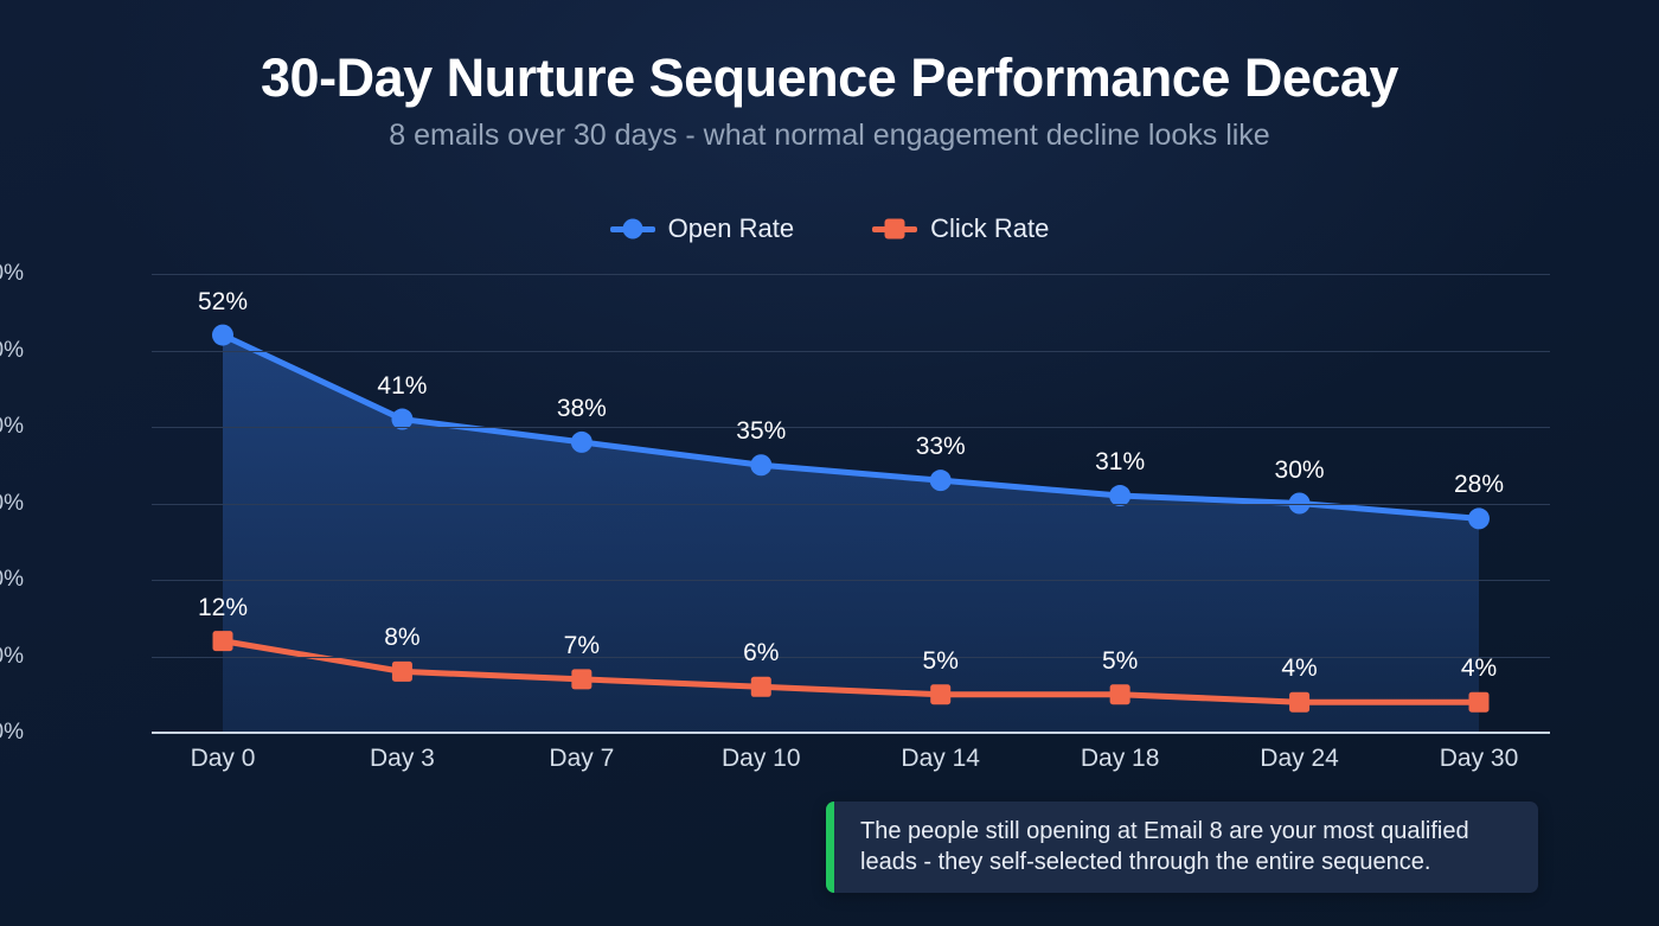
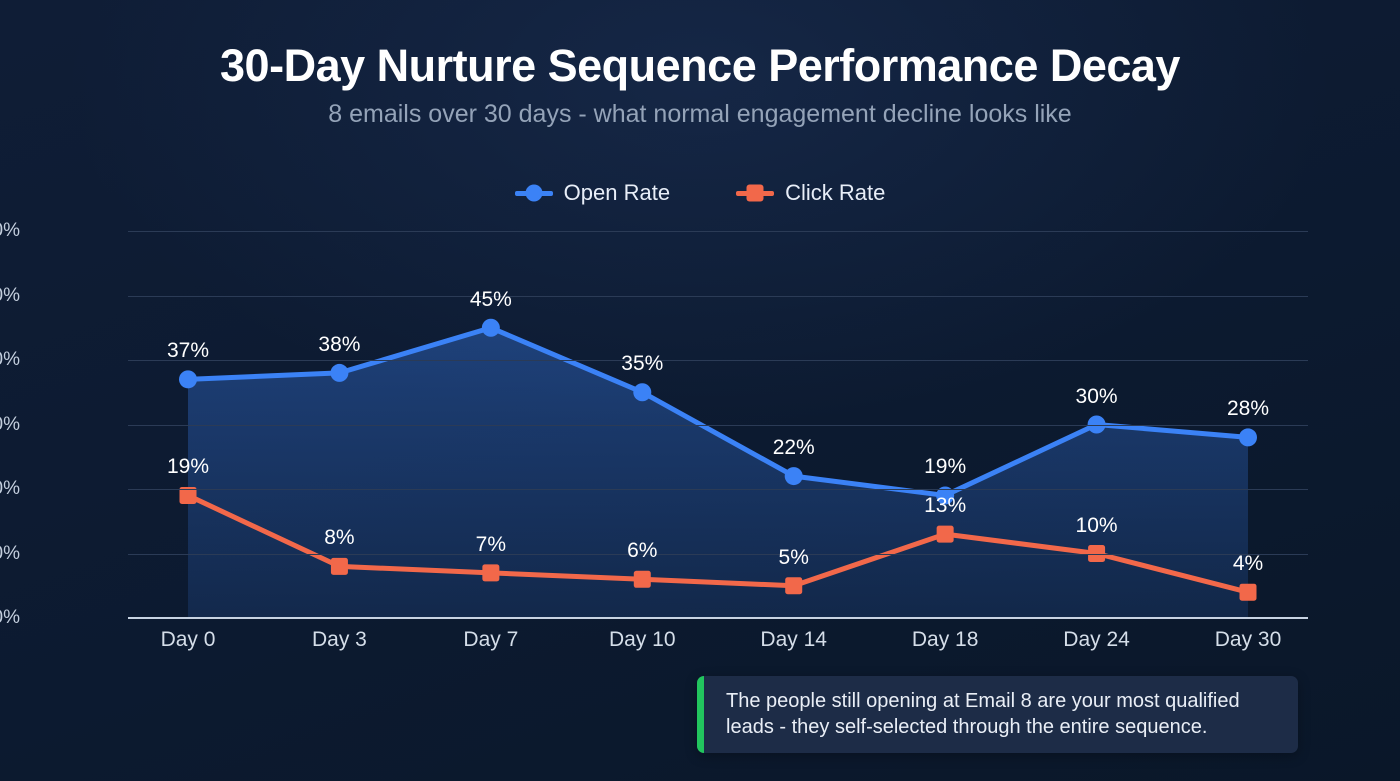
Open Rate/Day 0: 52% -> 37%
Click Rate/Day 0: 12% -> 19%
Open Rate/Day 3: 41% -> 38%
Open Rate/Day 7: 38% -> 45%
Open Rate/Day 14: 33% -> 22%
Open Rate/Day 18: 31% -> 19%
Click Rate/Day 18: 5% -> 13%
Click Rate/Day 24: 4% -> 10%
